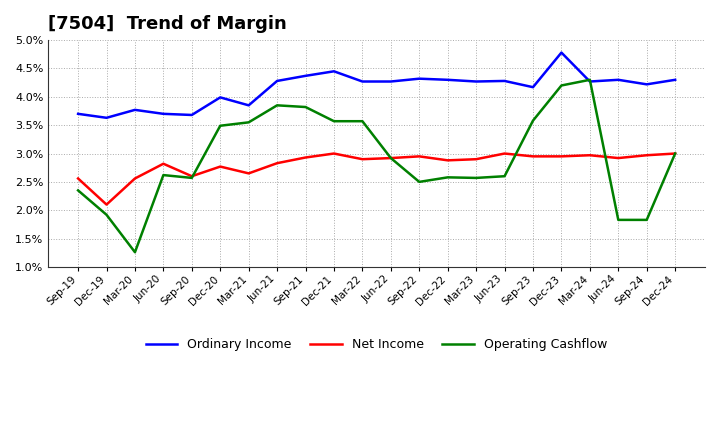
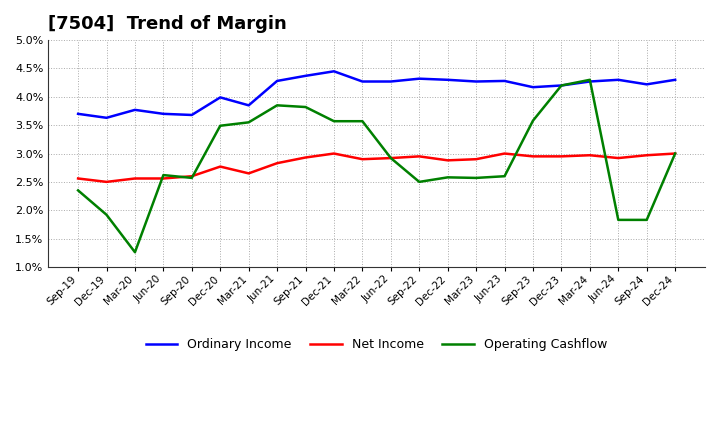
Net Income/Dec-19: 2.10% -> 2.50%
Net Income/Jun-20: 2.82% -> 2.56%
Ordinary Income/Dec-23: 4.78% -> 4.20%
